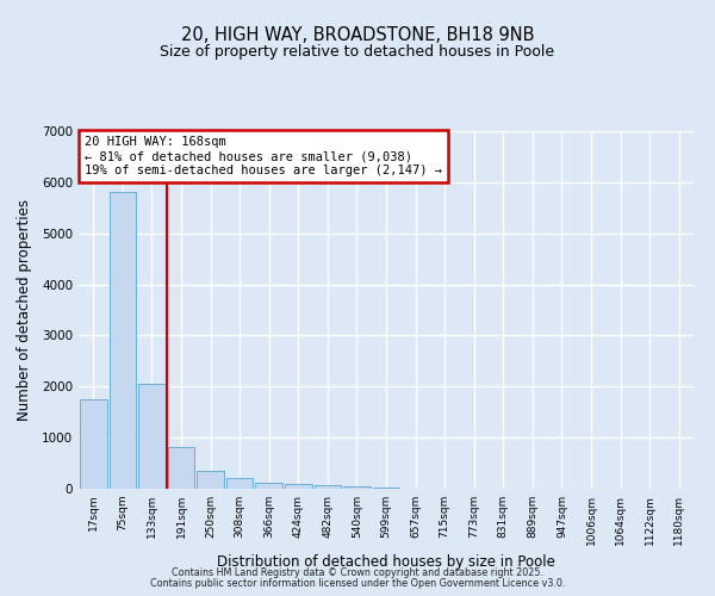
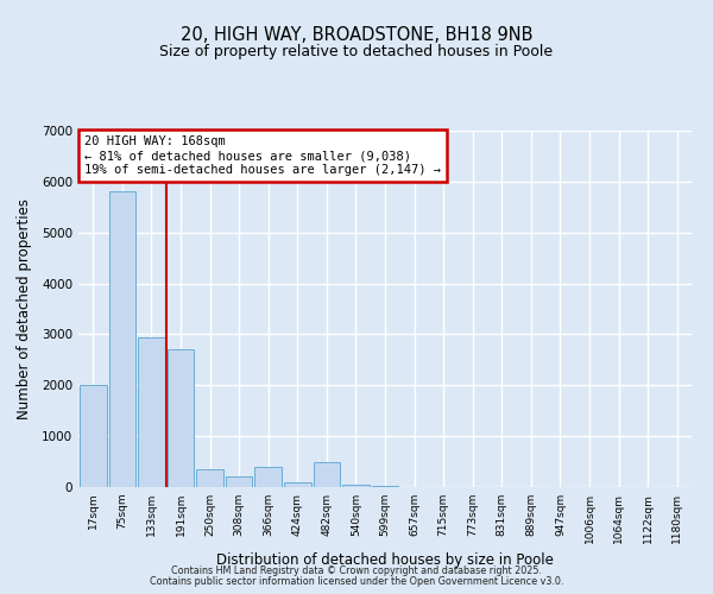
17sqm: 1760 -> 2000
133sqm: 2050 -> 2950
191sqm: 820 -> 2700
366sqm: 120 -> 400
482sqm: 80 -> 500
